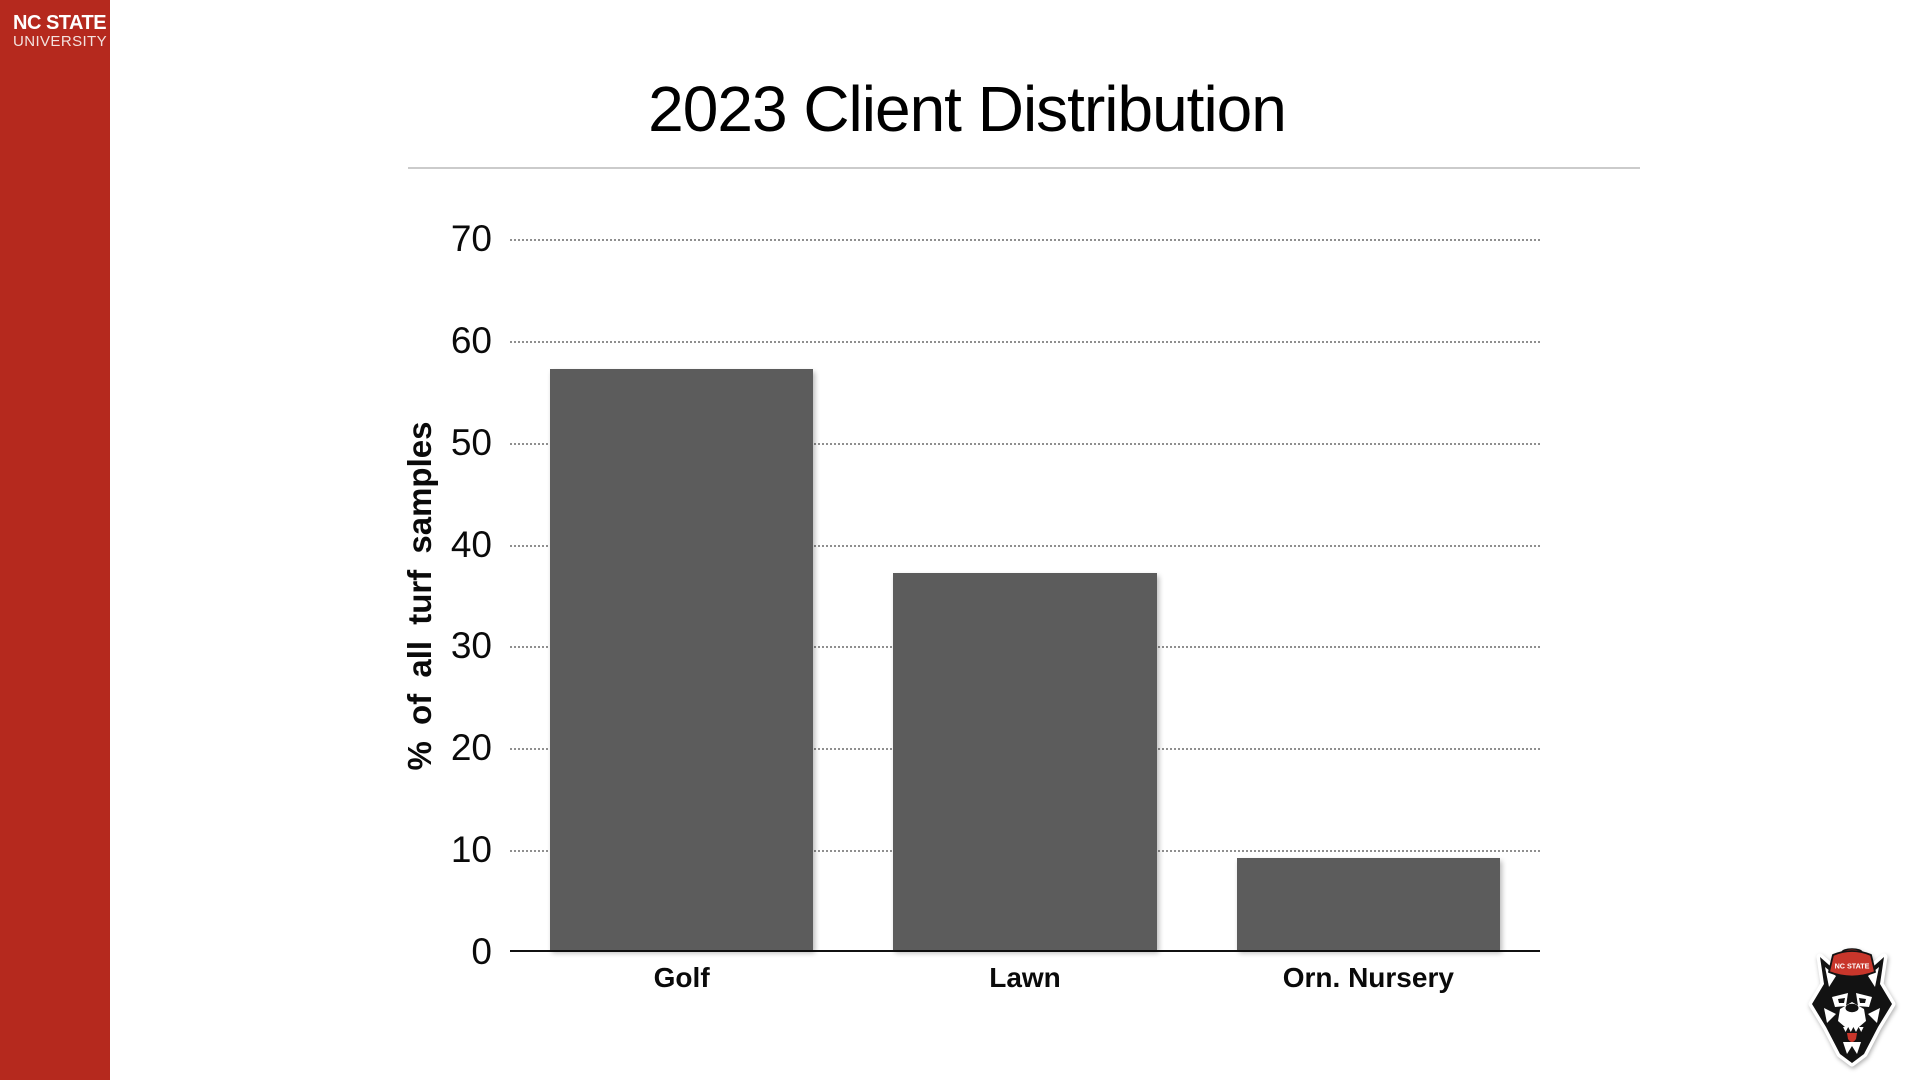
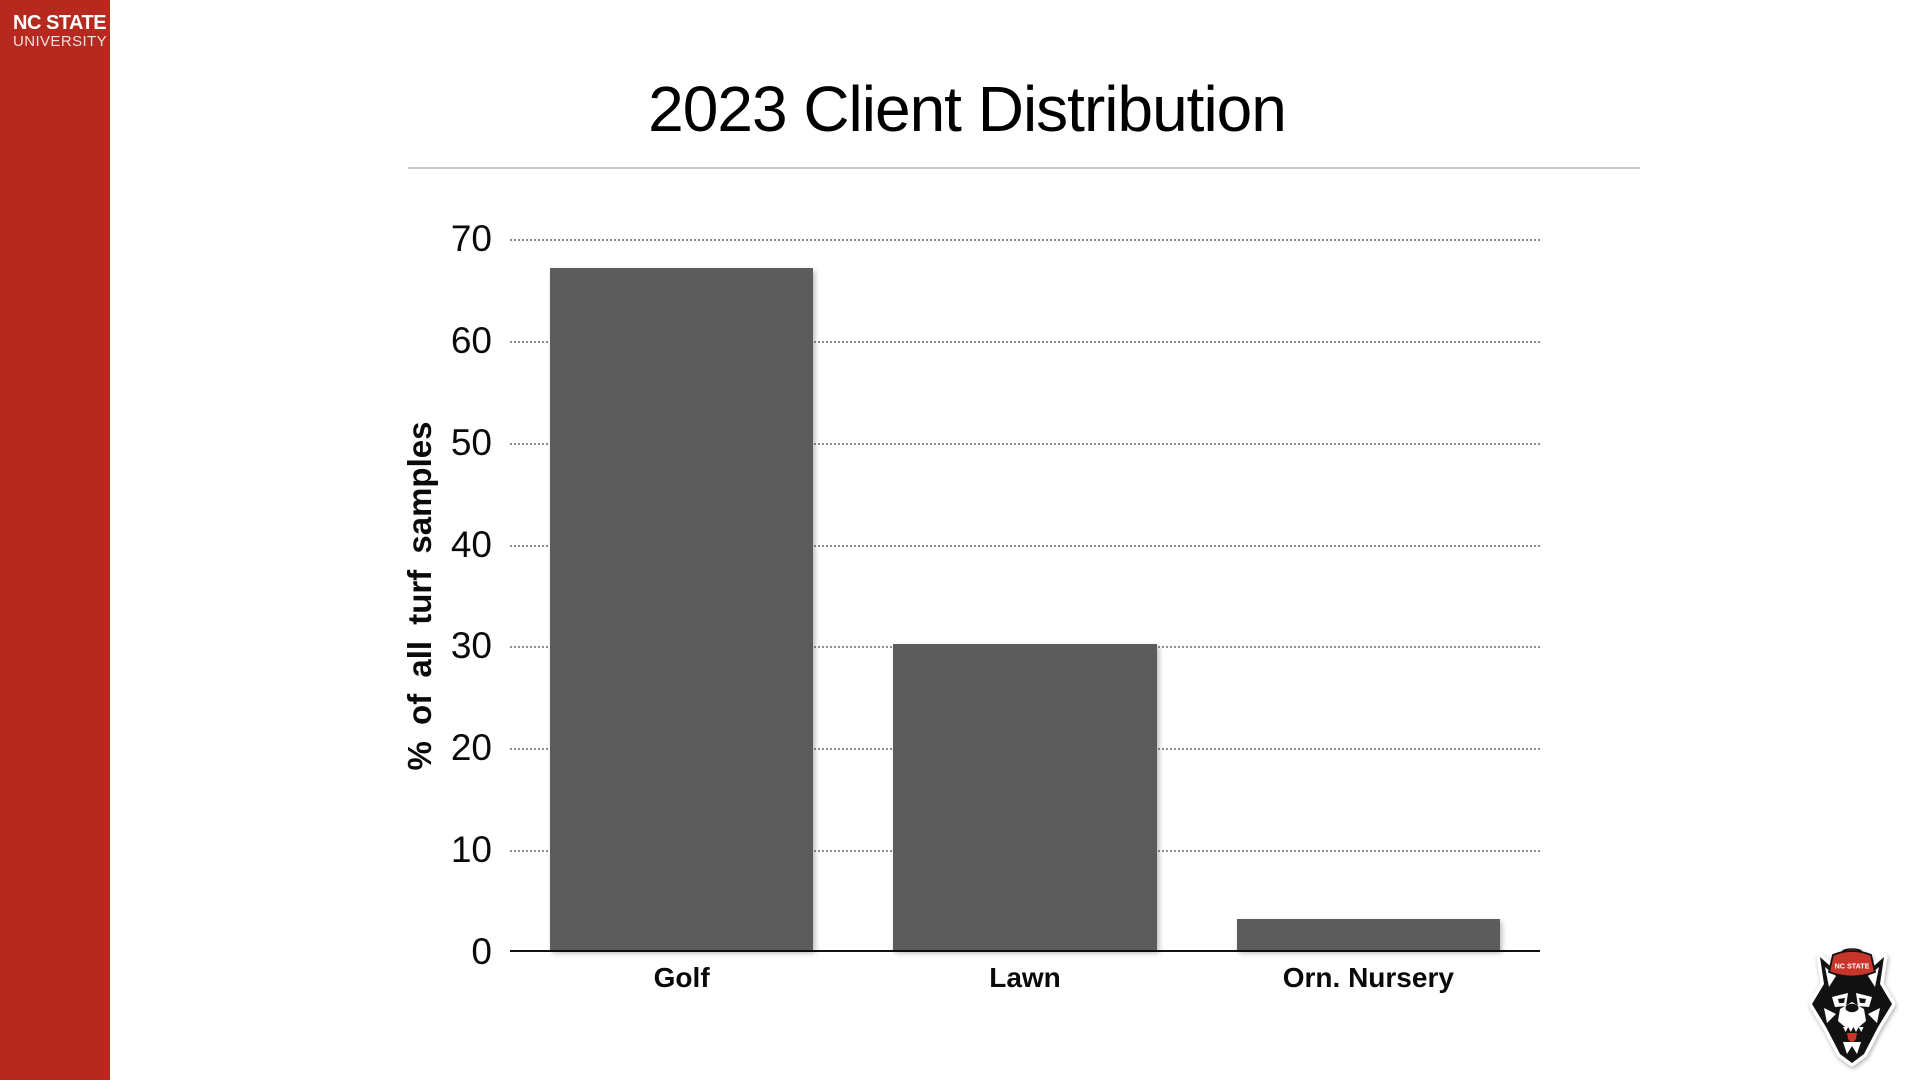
Golf: 57 -> 67
Lawn: 37 -> 30
Orn. Nursery: 9 -> 3
